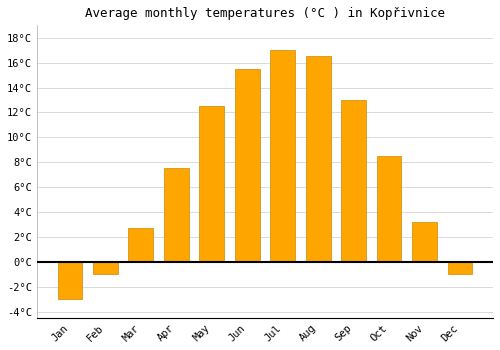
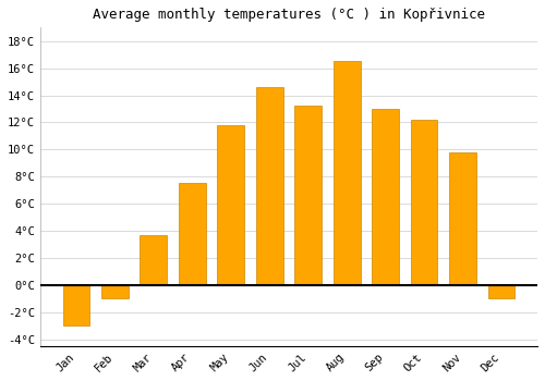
Mar: 2.7°C -> 3.7°C
May: 12.5°C -> 11.8°C
Jun: 15.5°C -> 14.6°C
Jul: 17.0°C -> 13.2°C
Oct: 8.5°C -> 12.2°C
Nov: 3.2°C -> 9.8°C
